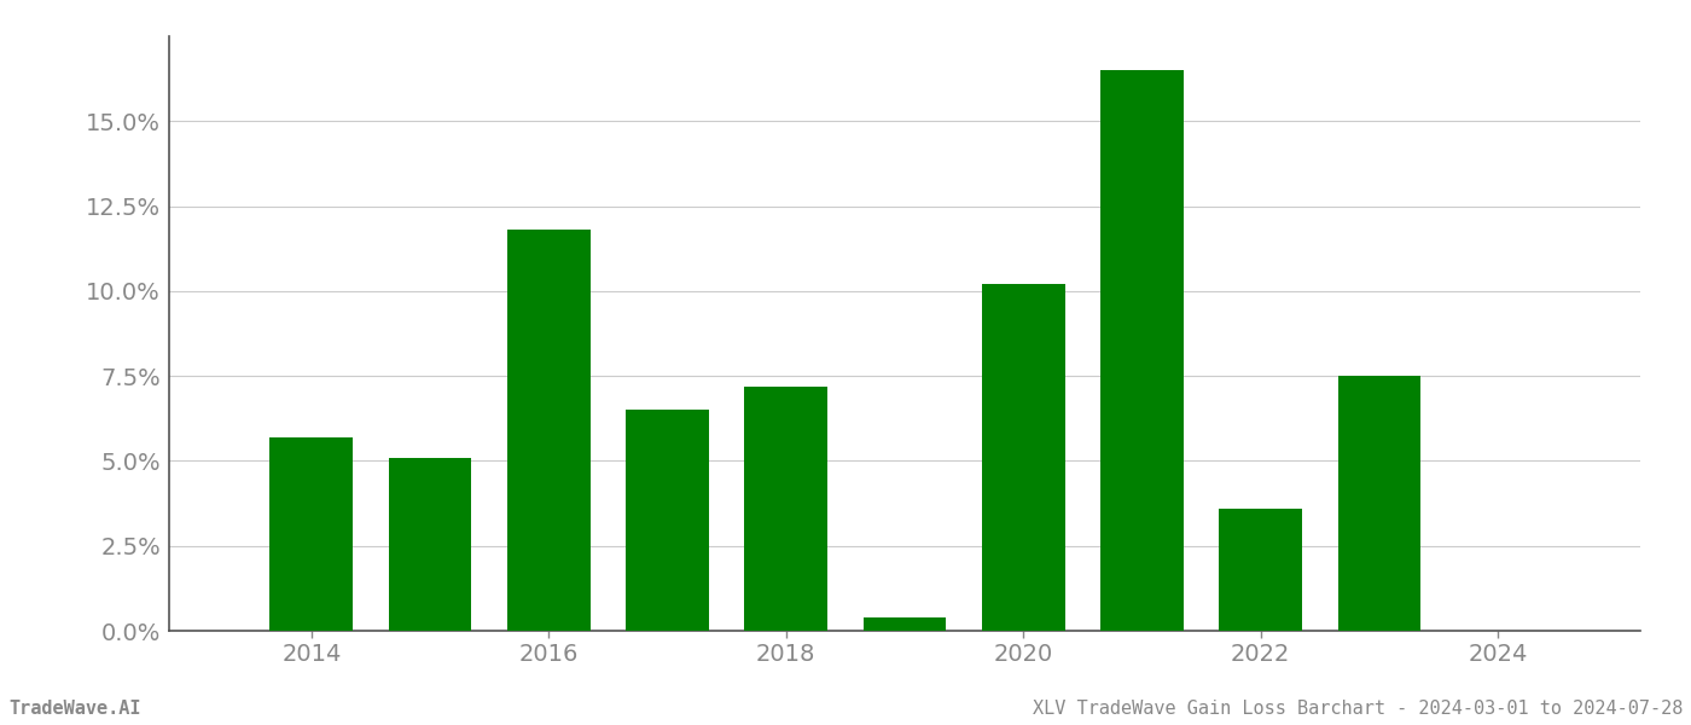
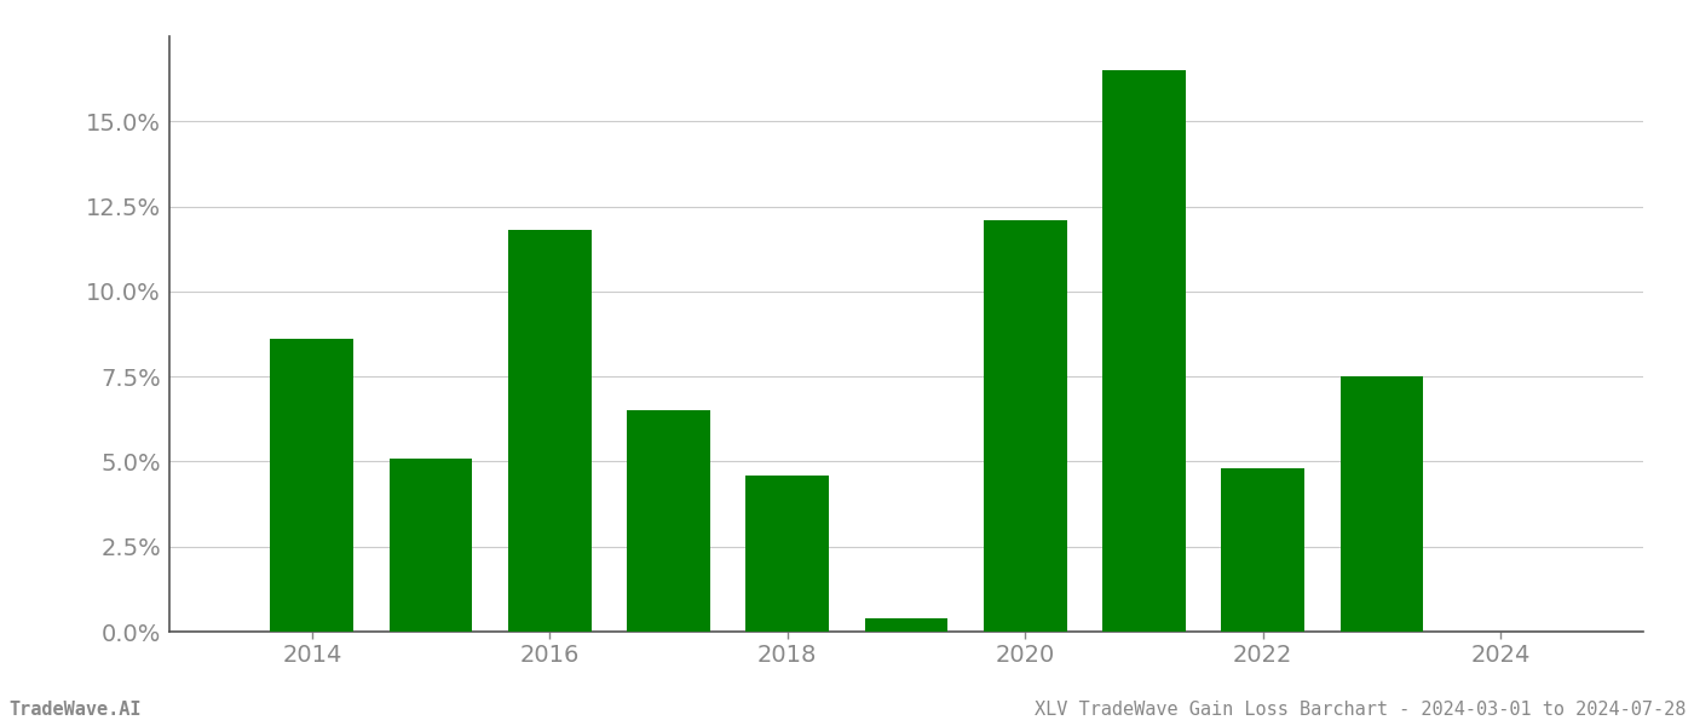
2014: 5.7% -> 8.6%
2018: 7.2% -> 4.6%
2020: 10.2% -> 12.1%
2022: 3.6% -> 4.8%
